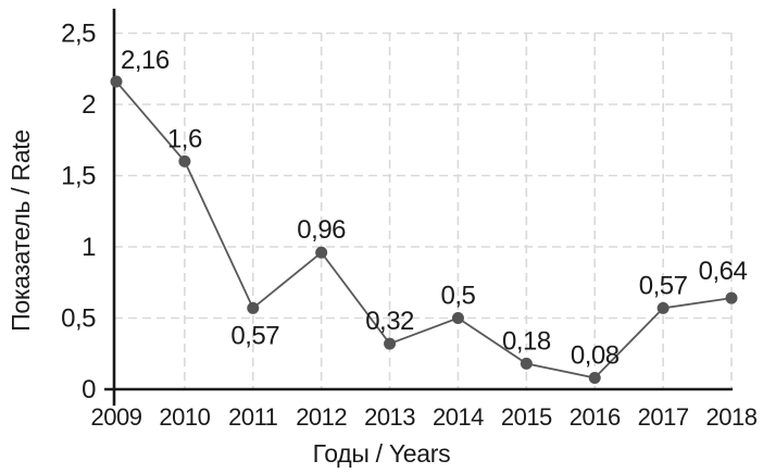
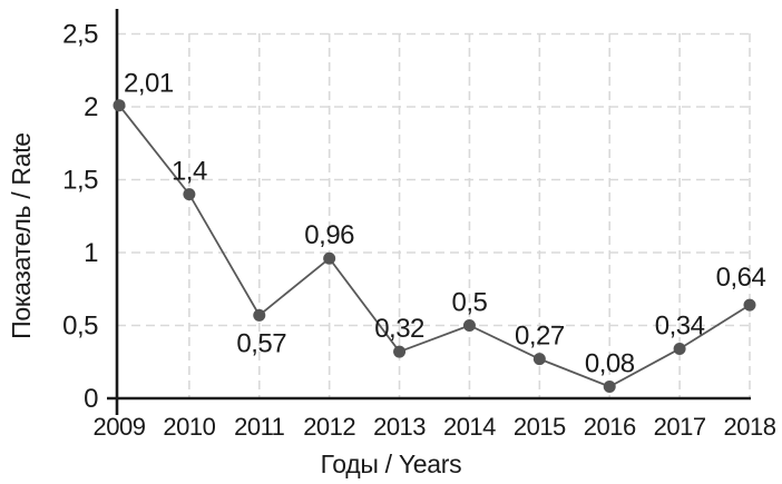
2009: 2,16 -> 2,01
2010: 1,6 -> 1,4
2015: 0,18 -> 0,27
2017: 0,57 -> 0,34
